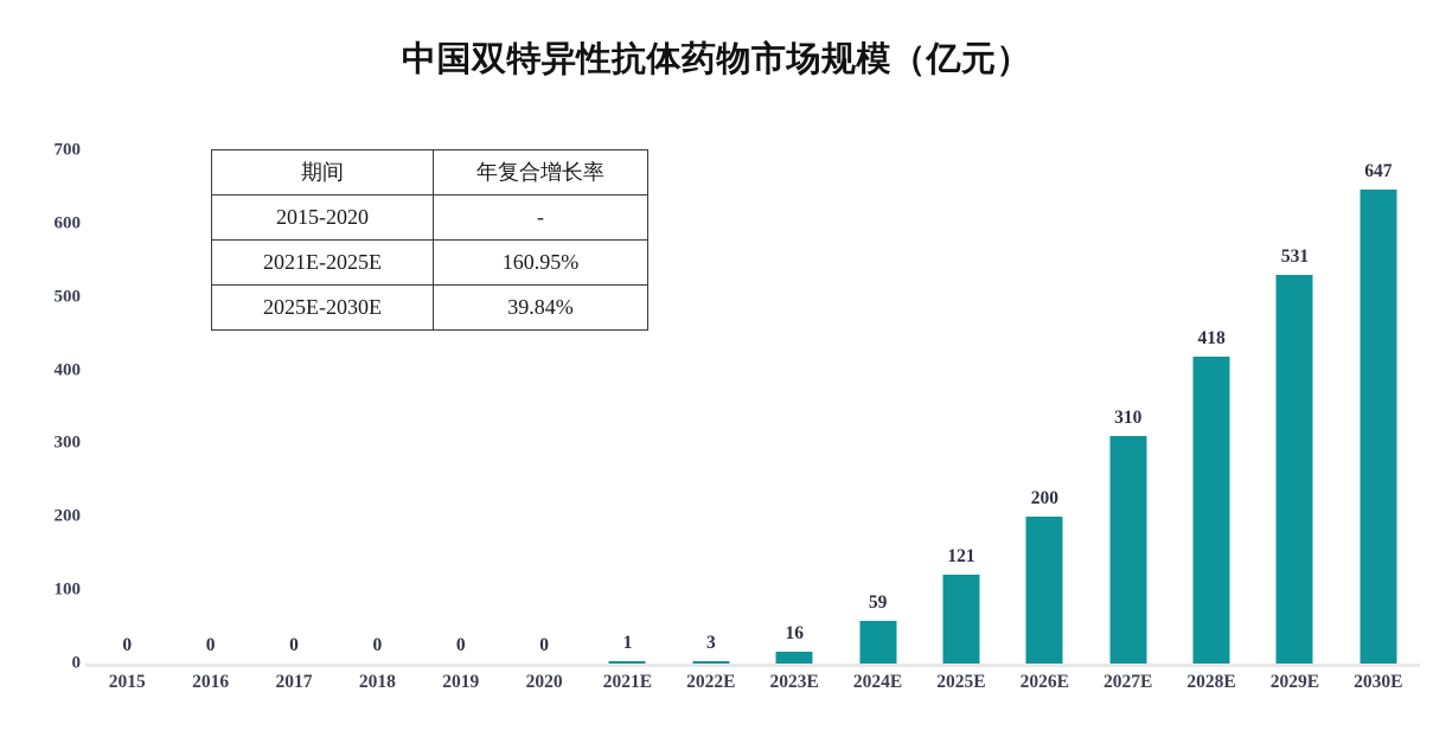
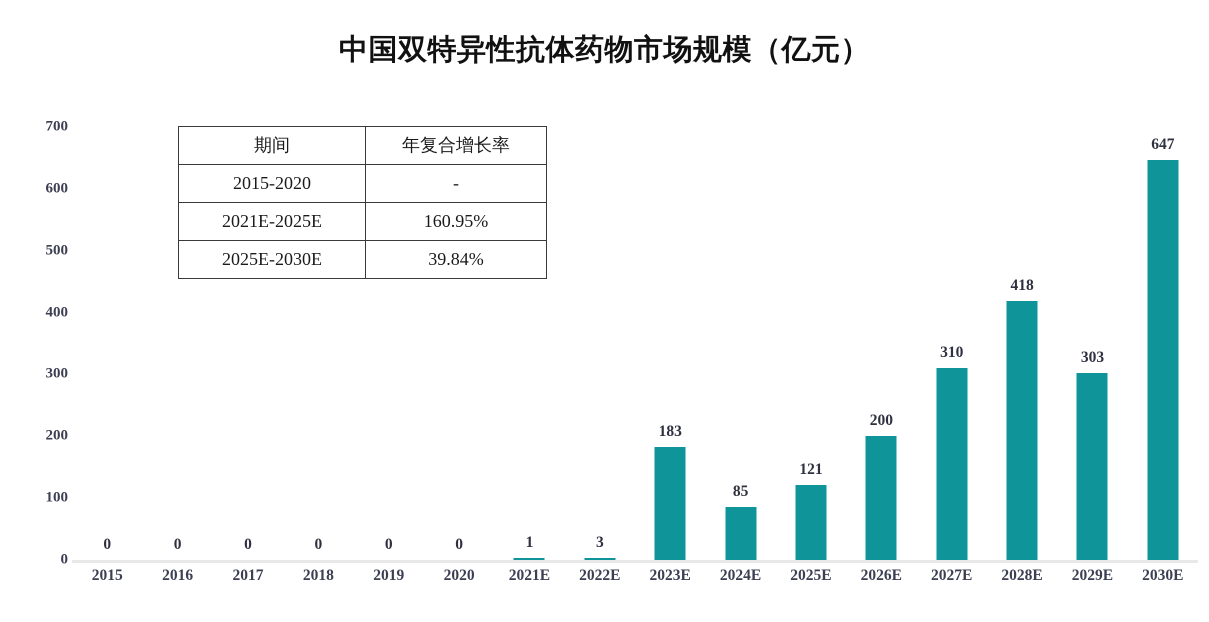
2023E: 16 -> 183
2024E: 59 -> 85
2029E: 531 -> 303
